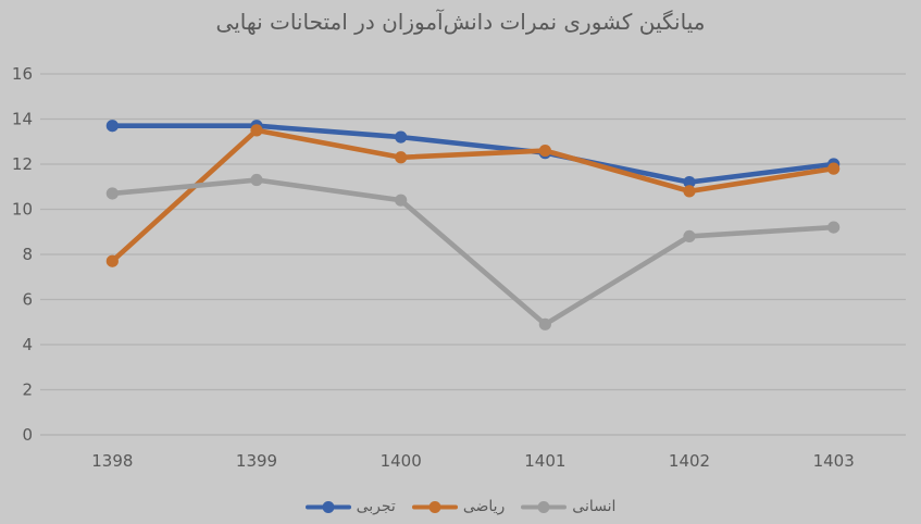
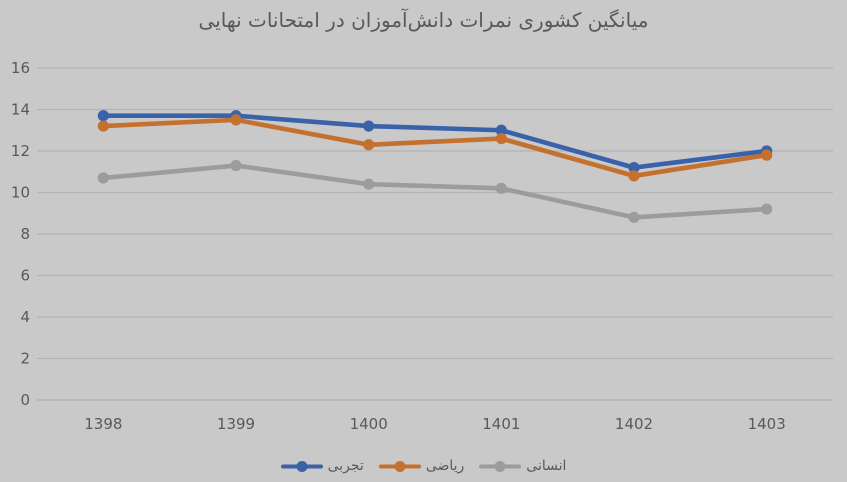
ریاضی/1398: 7.7 -> 13.2
تجربی/1401: 12.5 -> 13.0
انسانی/1401: 4.9 -> 10.2
